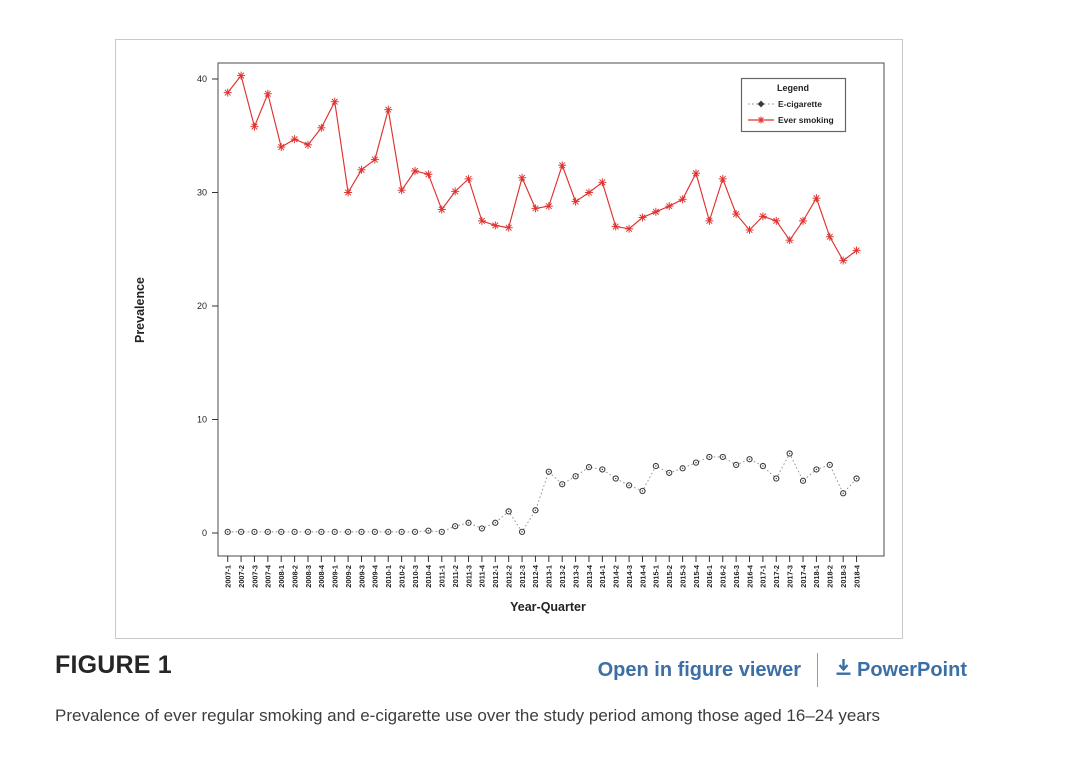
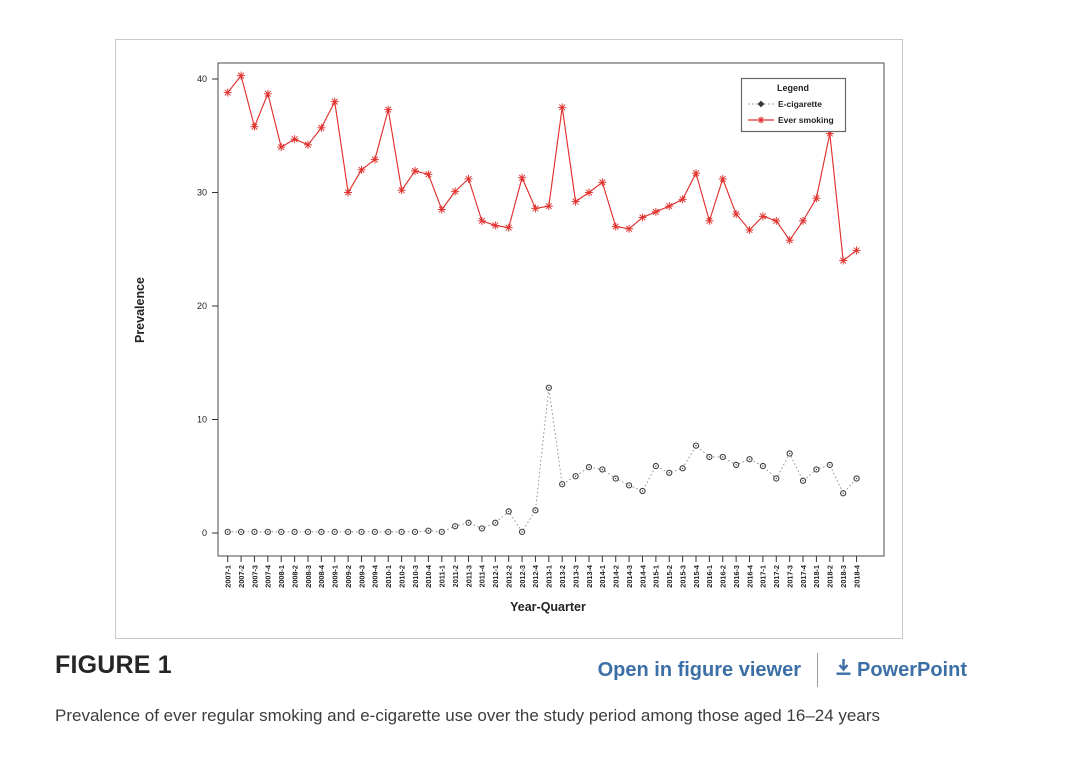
E-cigarette/2013-1: 5.4 -> 12.8
Ever smoking/2013-2: 32.4 -> 37.5
E-cigarette/2015-4: 6.2 -> 7.7
Ever smoking/2018-2: 26.1 -> 35.2
